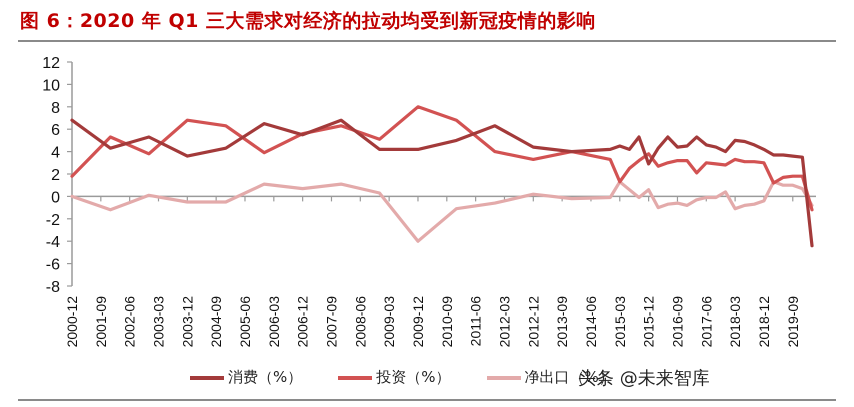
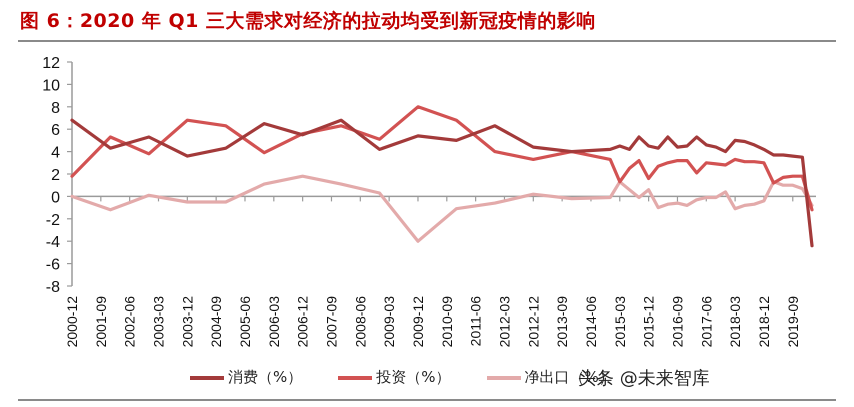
净出口（%）/2006-12: 0.7 -> 1.8
消费（%）/2009-12: 4.2 -> 5.4
消费（%）/2015-12: 2.9 -> 4.5
投资（%）/2015-12: 3.8 -> 1.6
